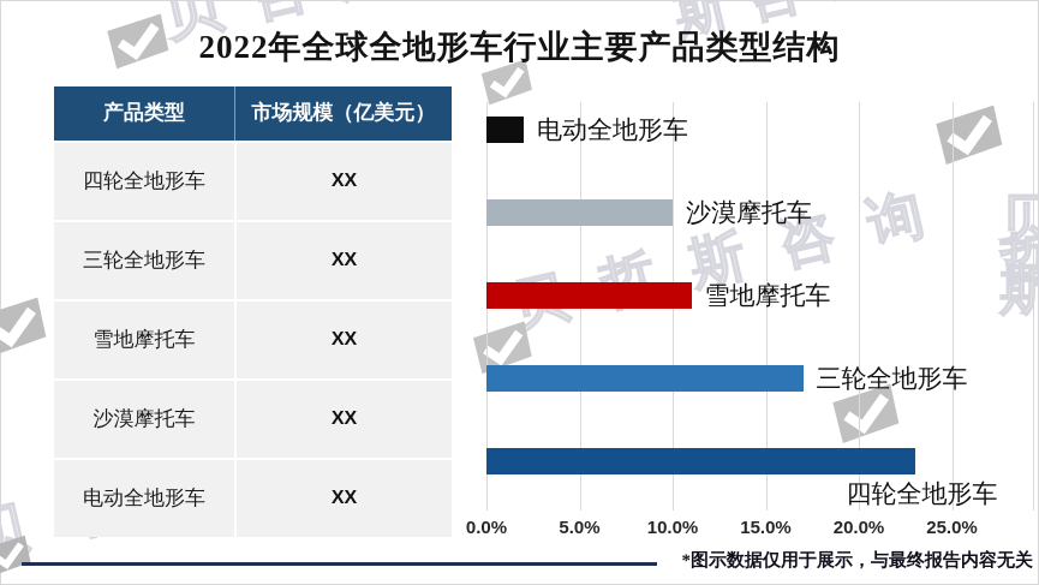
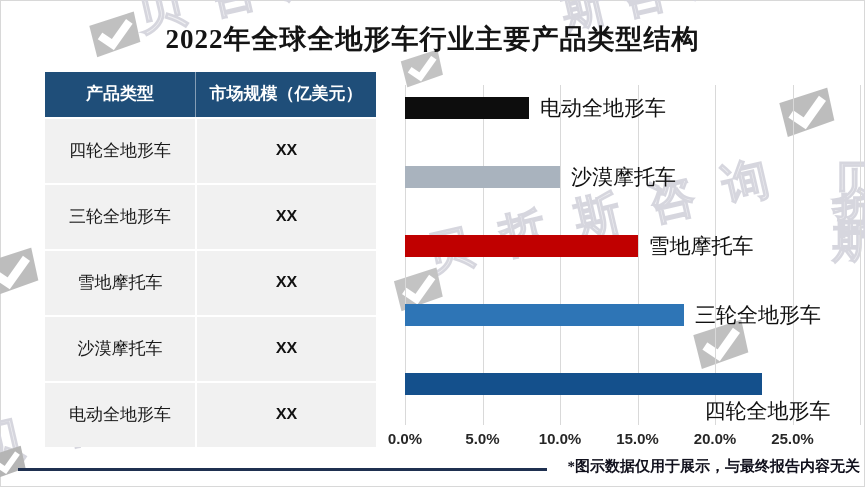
电动全地形车: 2% -> 8%
雪地摩托车: 11% -> 15%
三轮全地形车: 17% -> 18%
